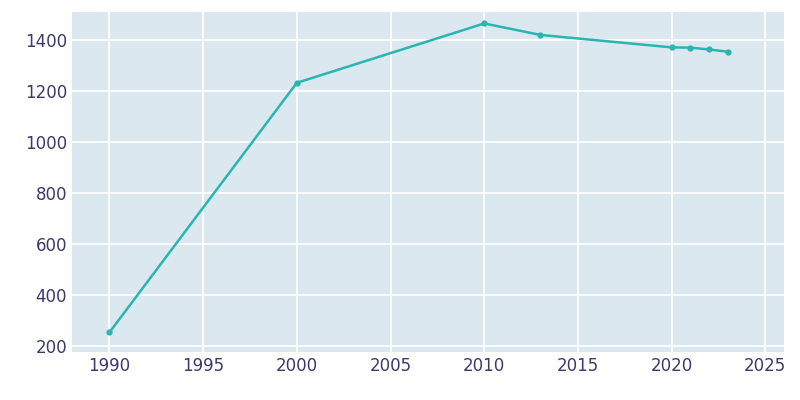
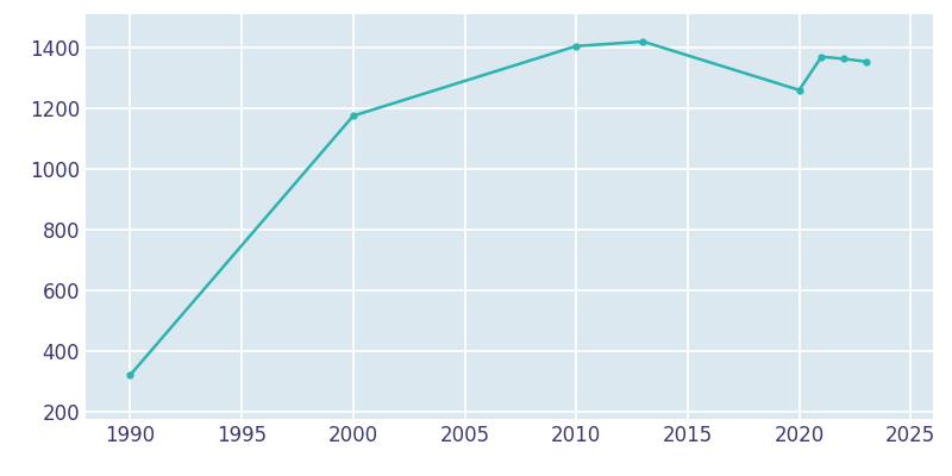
1990: 252 -> 320
2000: 1232 -> 1175
2010: 1465 -> 1405
2020: 1371 -> 1260
